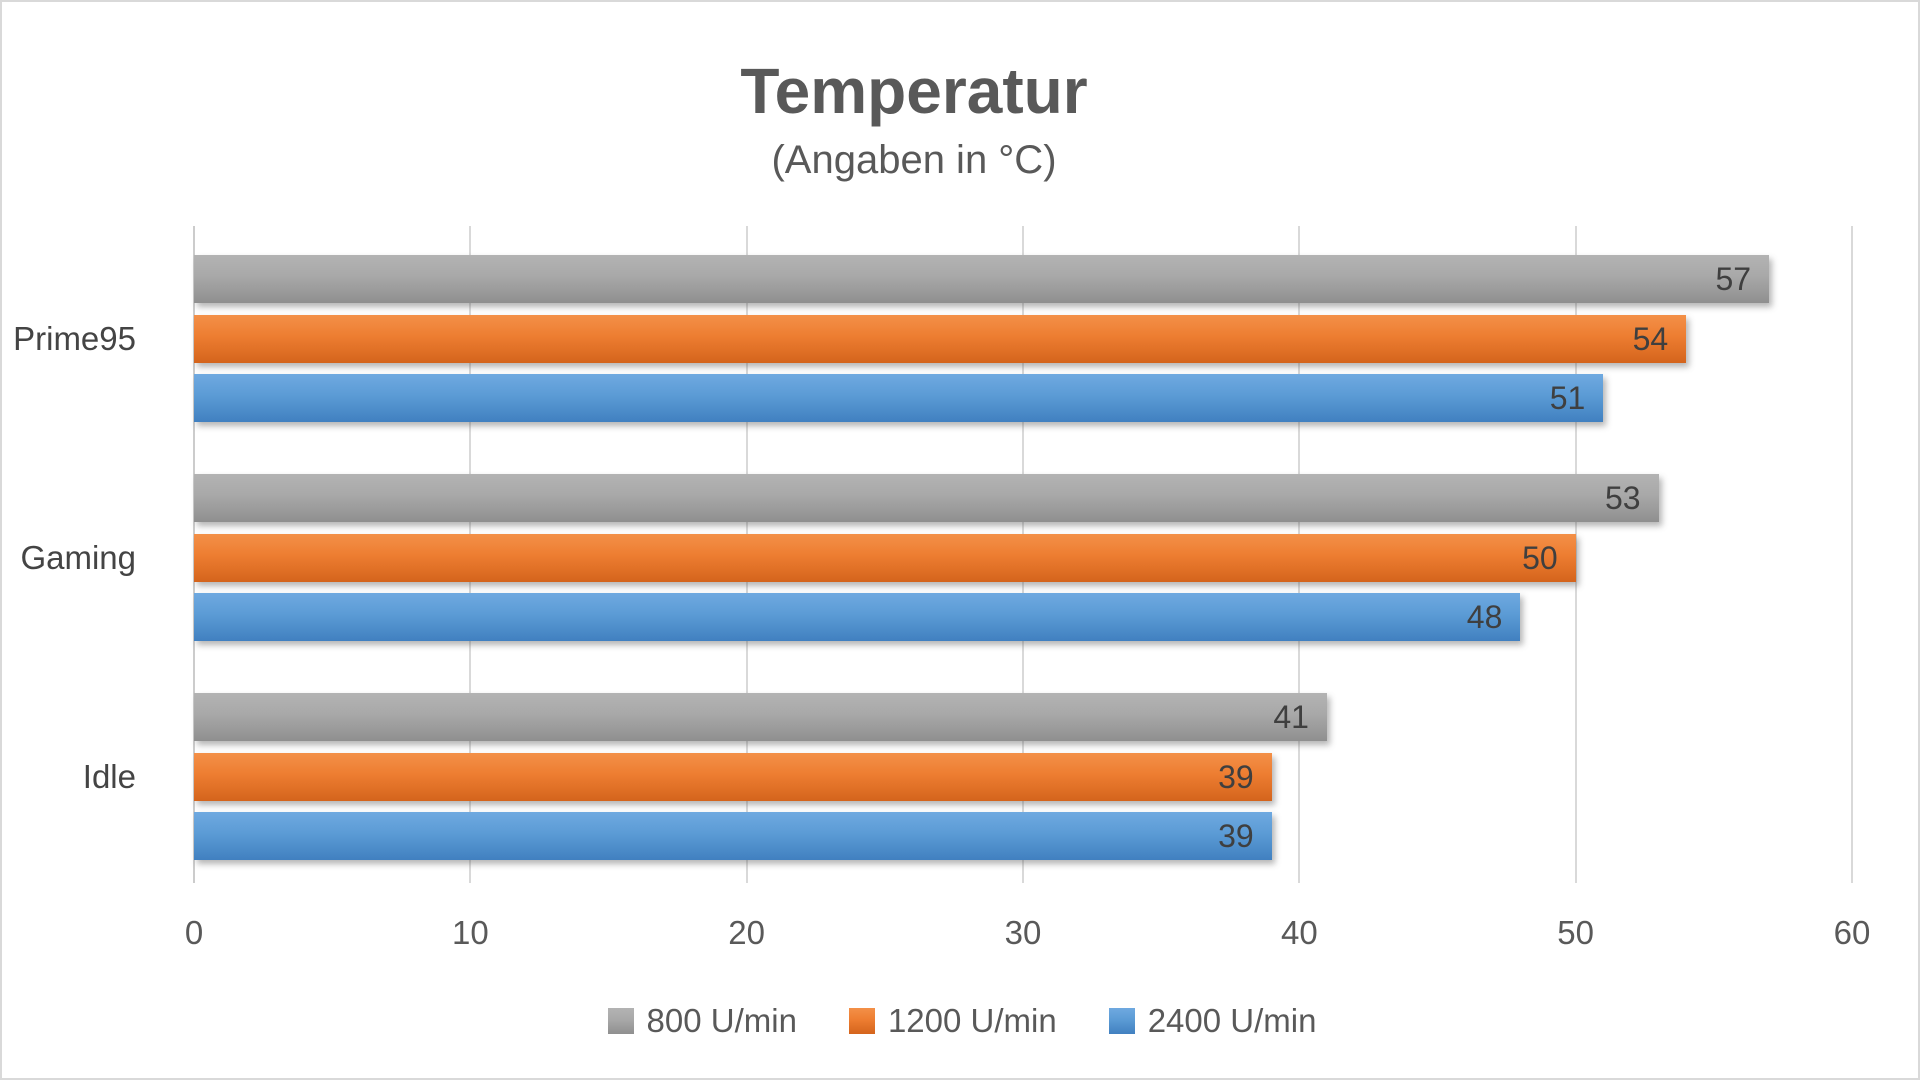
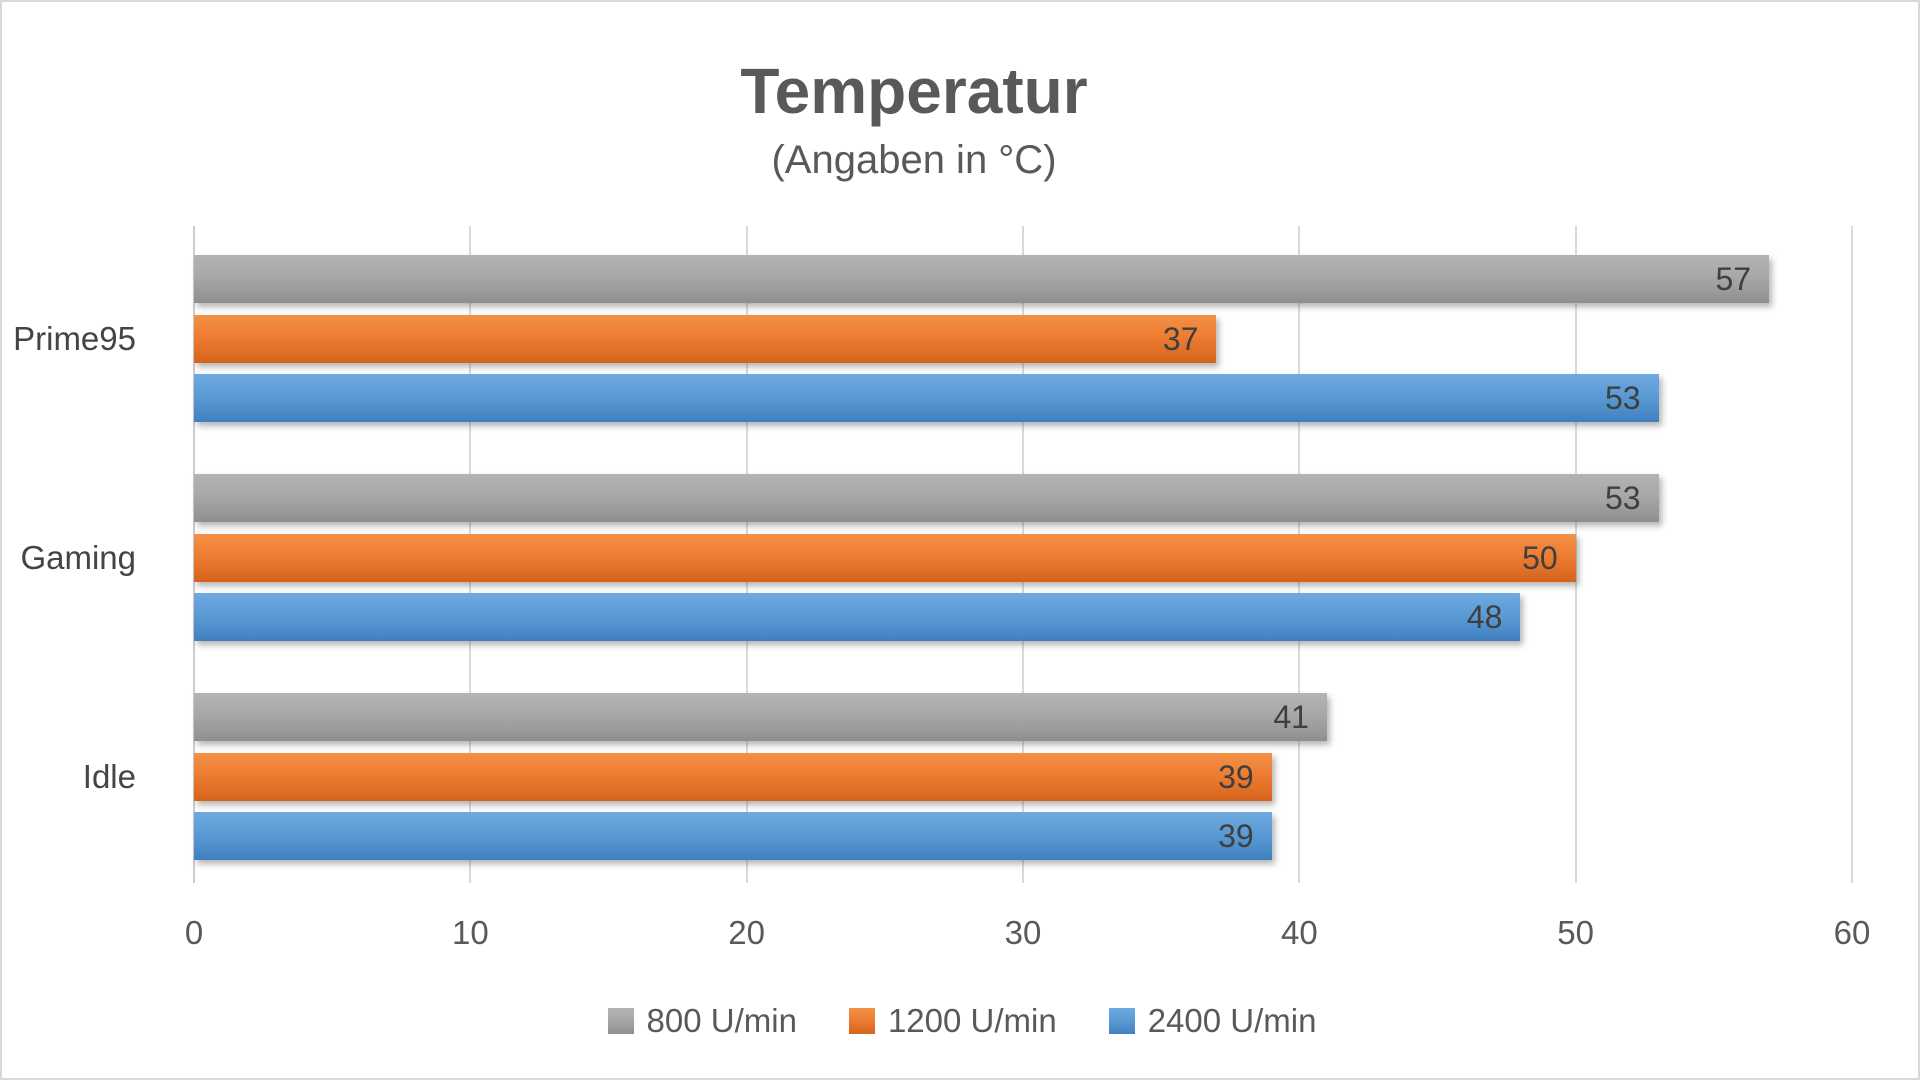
1200 U/min/Prime95: 54 -> 37
2400 U/min/Prime95: 51 -> 53
